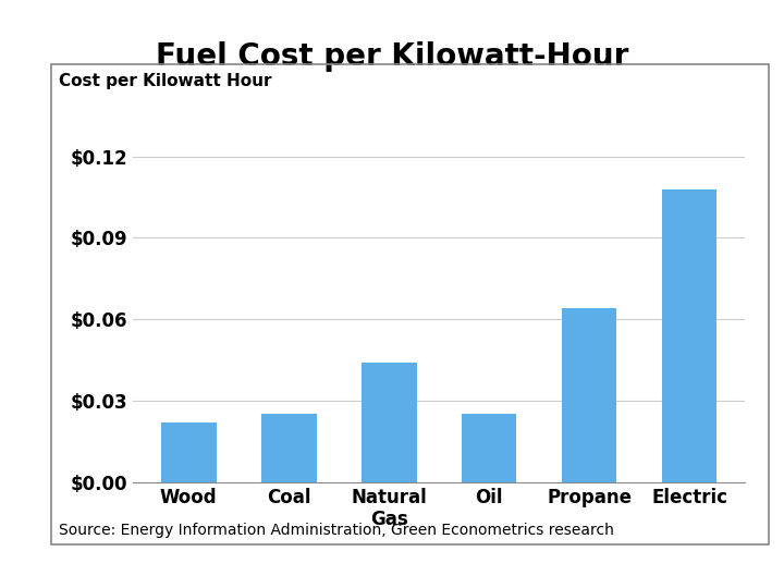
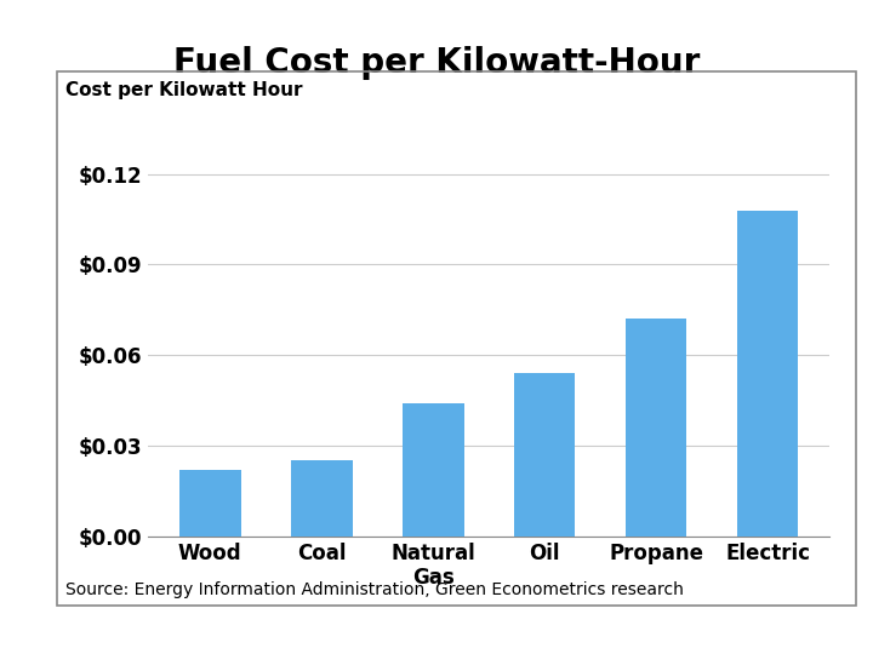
Oil: $0.025 -> $0.054
Propane: $0.064 -> $0.072
